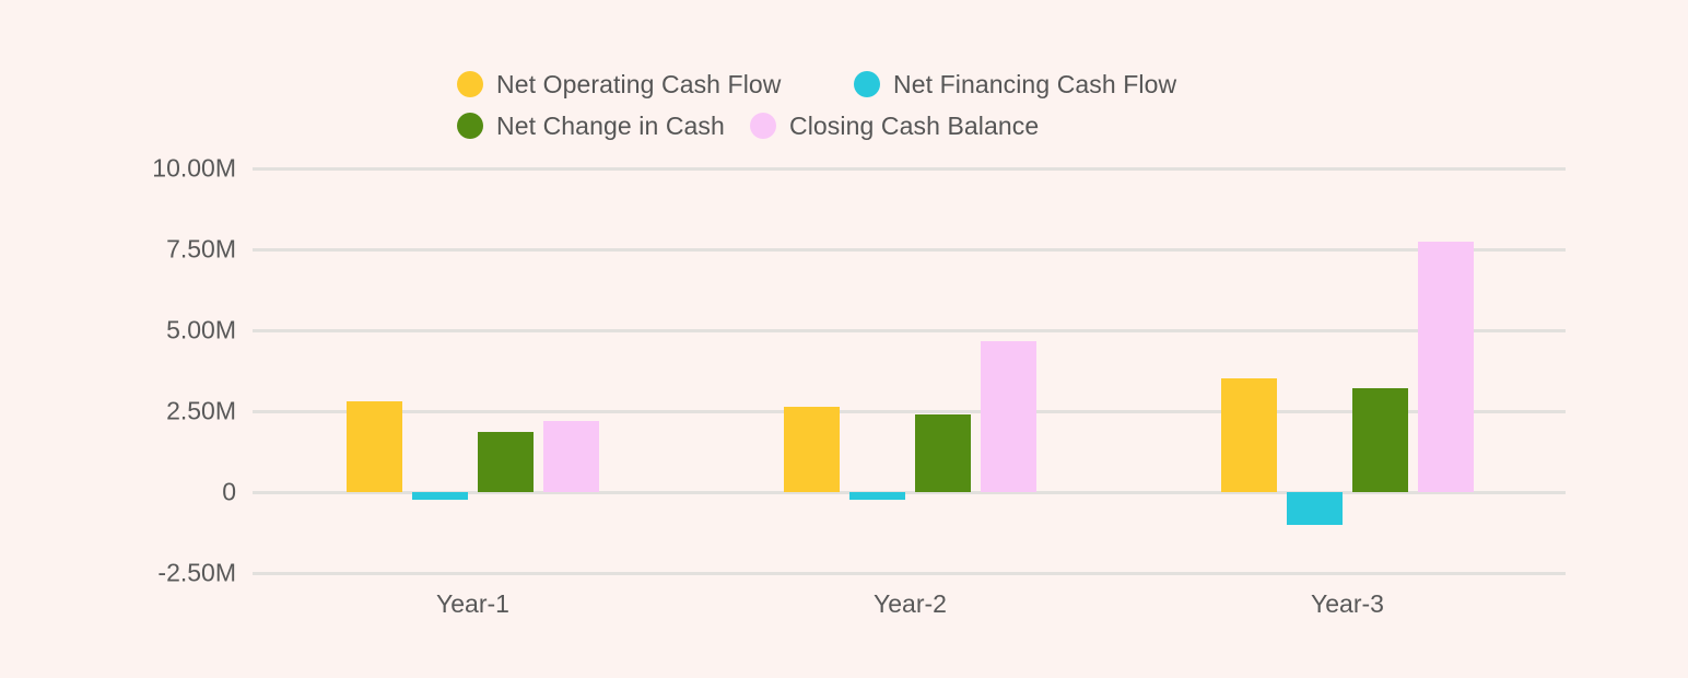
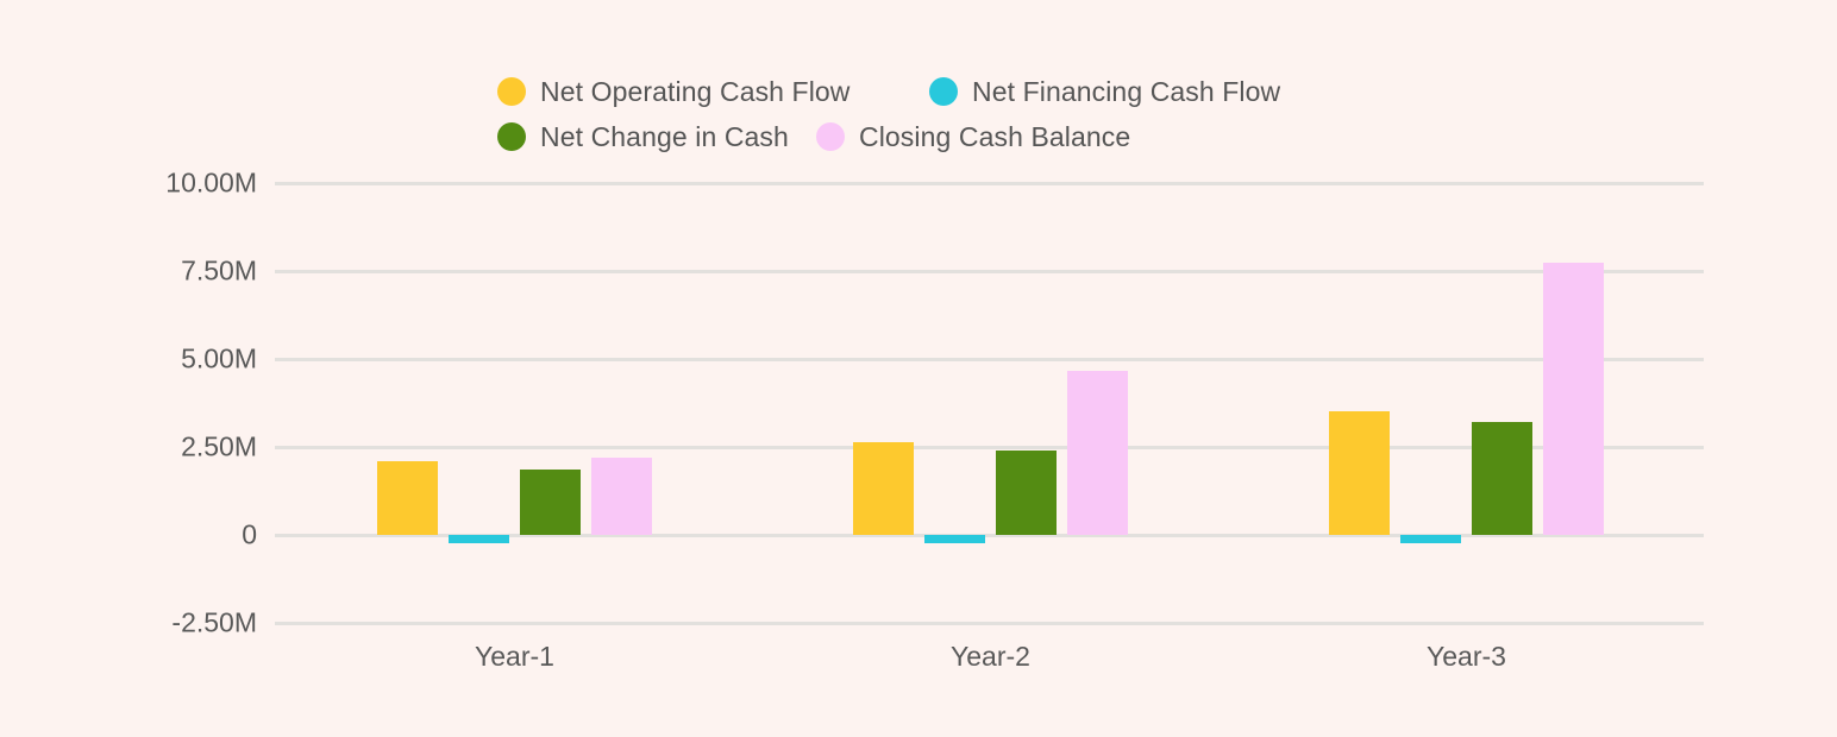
Net Operating Cash Flow/Year-1: 2.8M -> 2.1M
Net Financing Cash Flow/Year-3: -1.0M -> -0.2M
